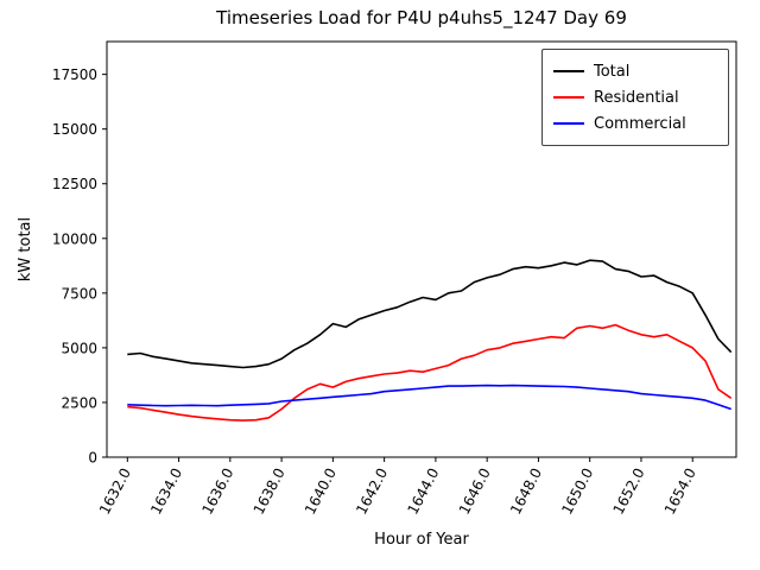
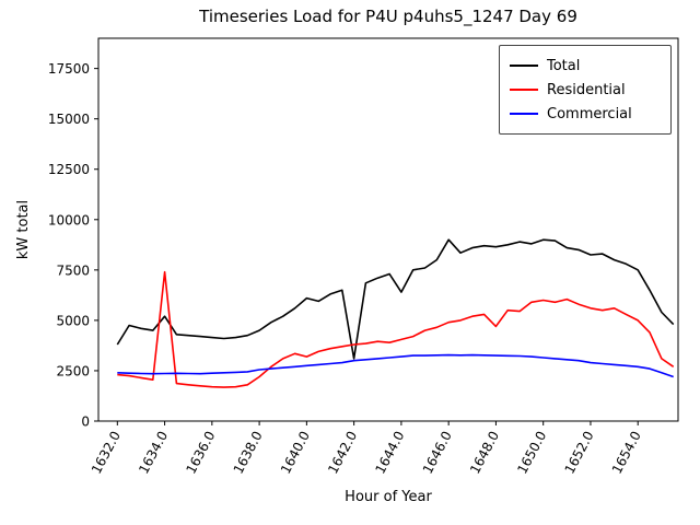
Total/1632.0: 4700 -> 3800
Total/1634.0: 4400 -> 5200
Residential/1634.0: 2000 -> 7400
Total/1642.0: 6700 -> 3100
Total/1644.0: 7200 -> 6400
Total/1646.0: 8200 -> 9000
Residential/1648.0: 5400 -> 4700
